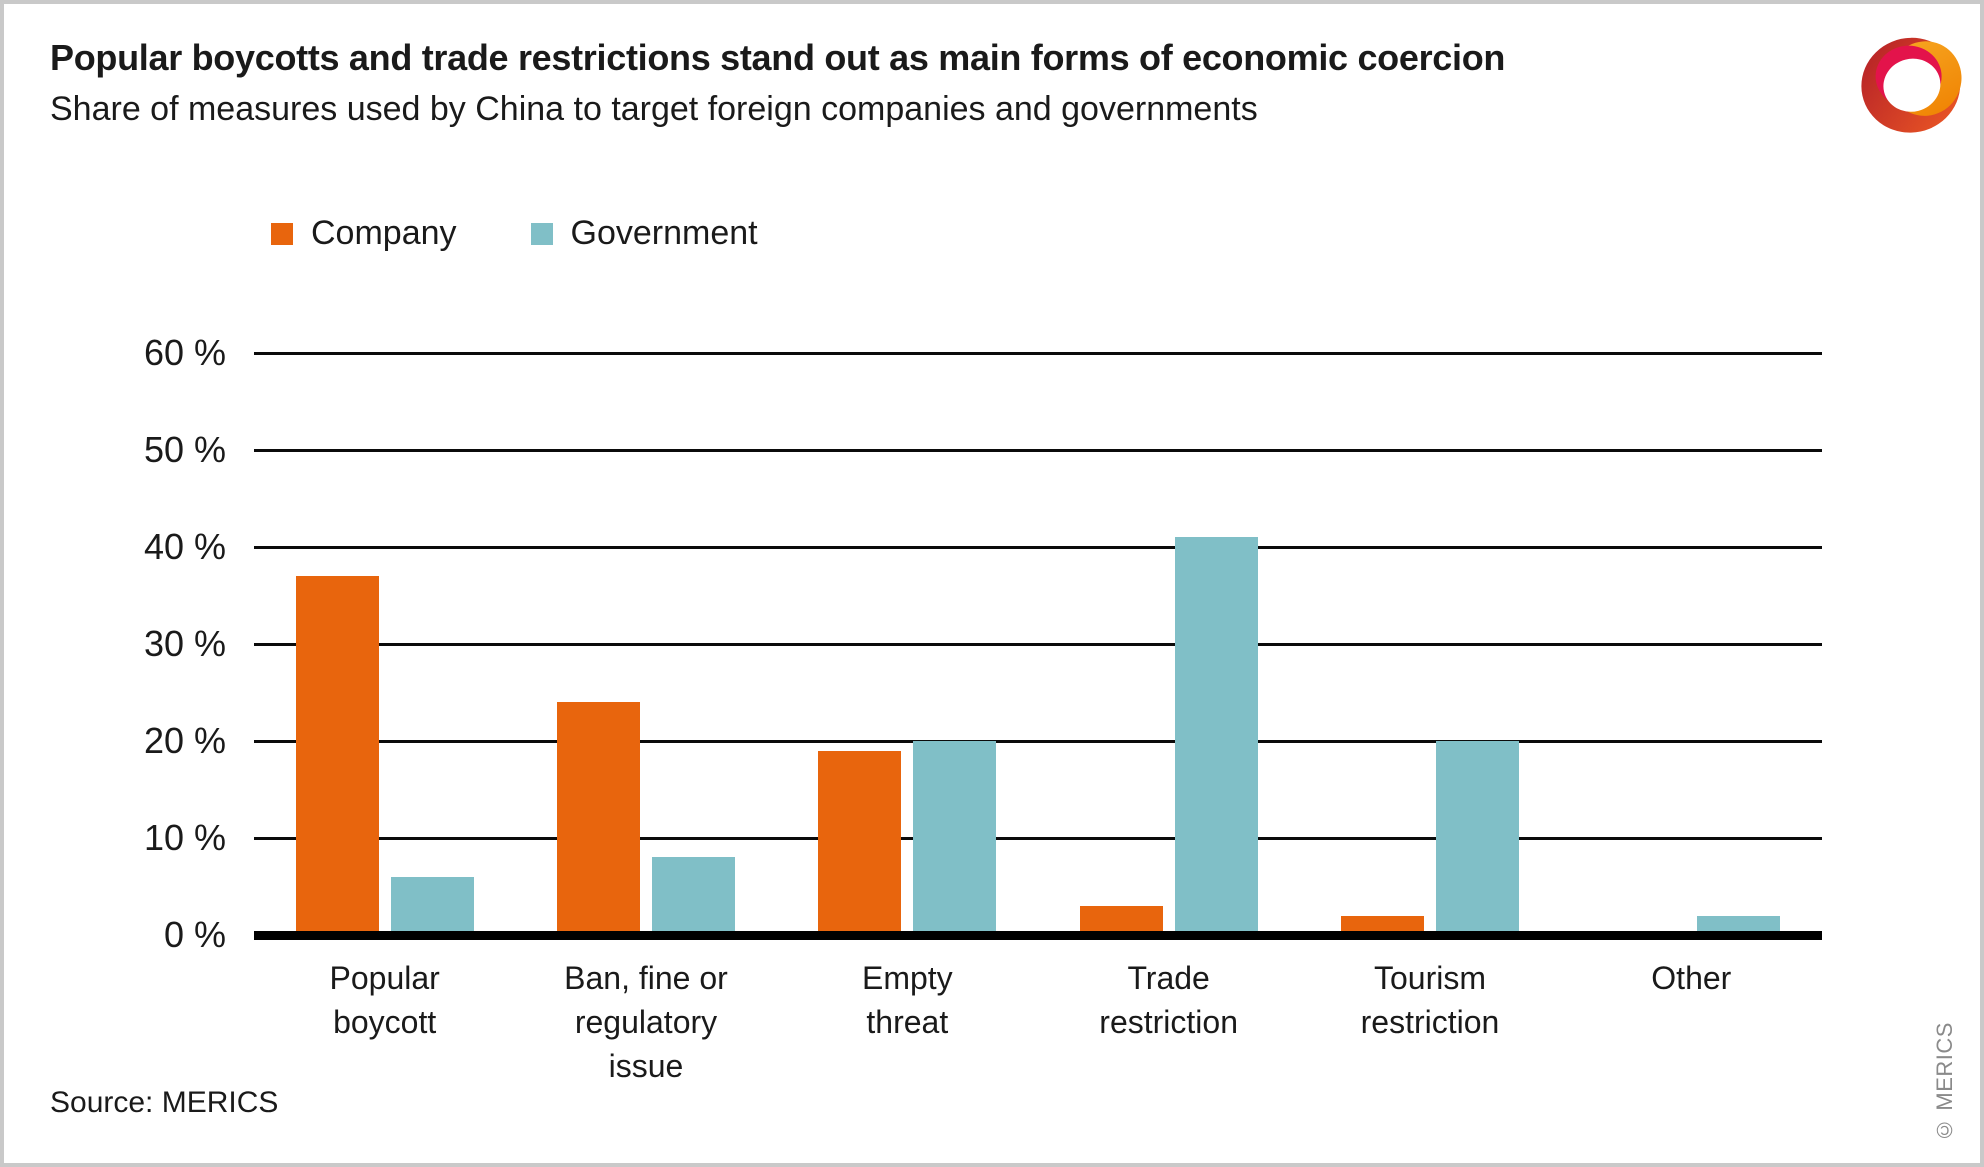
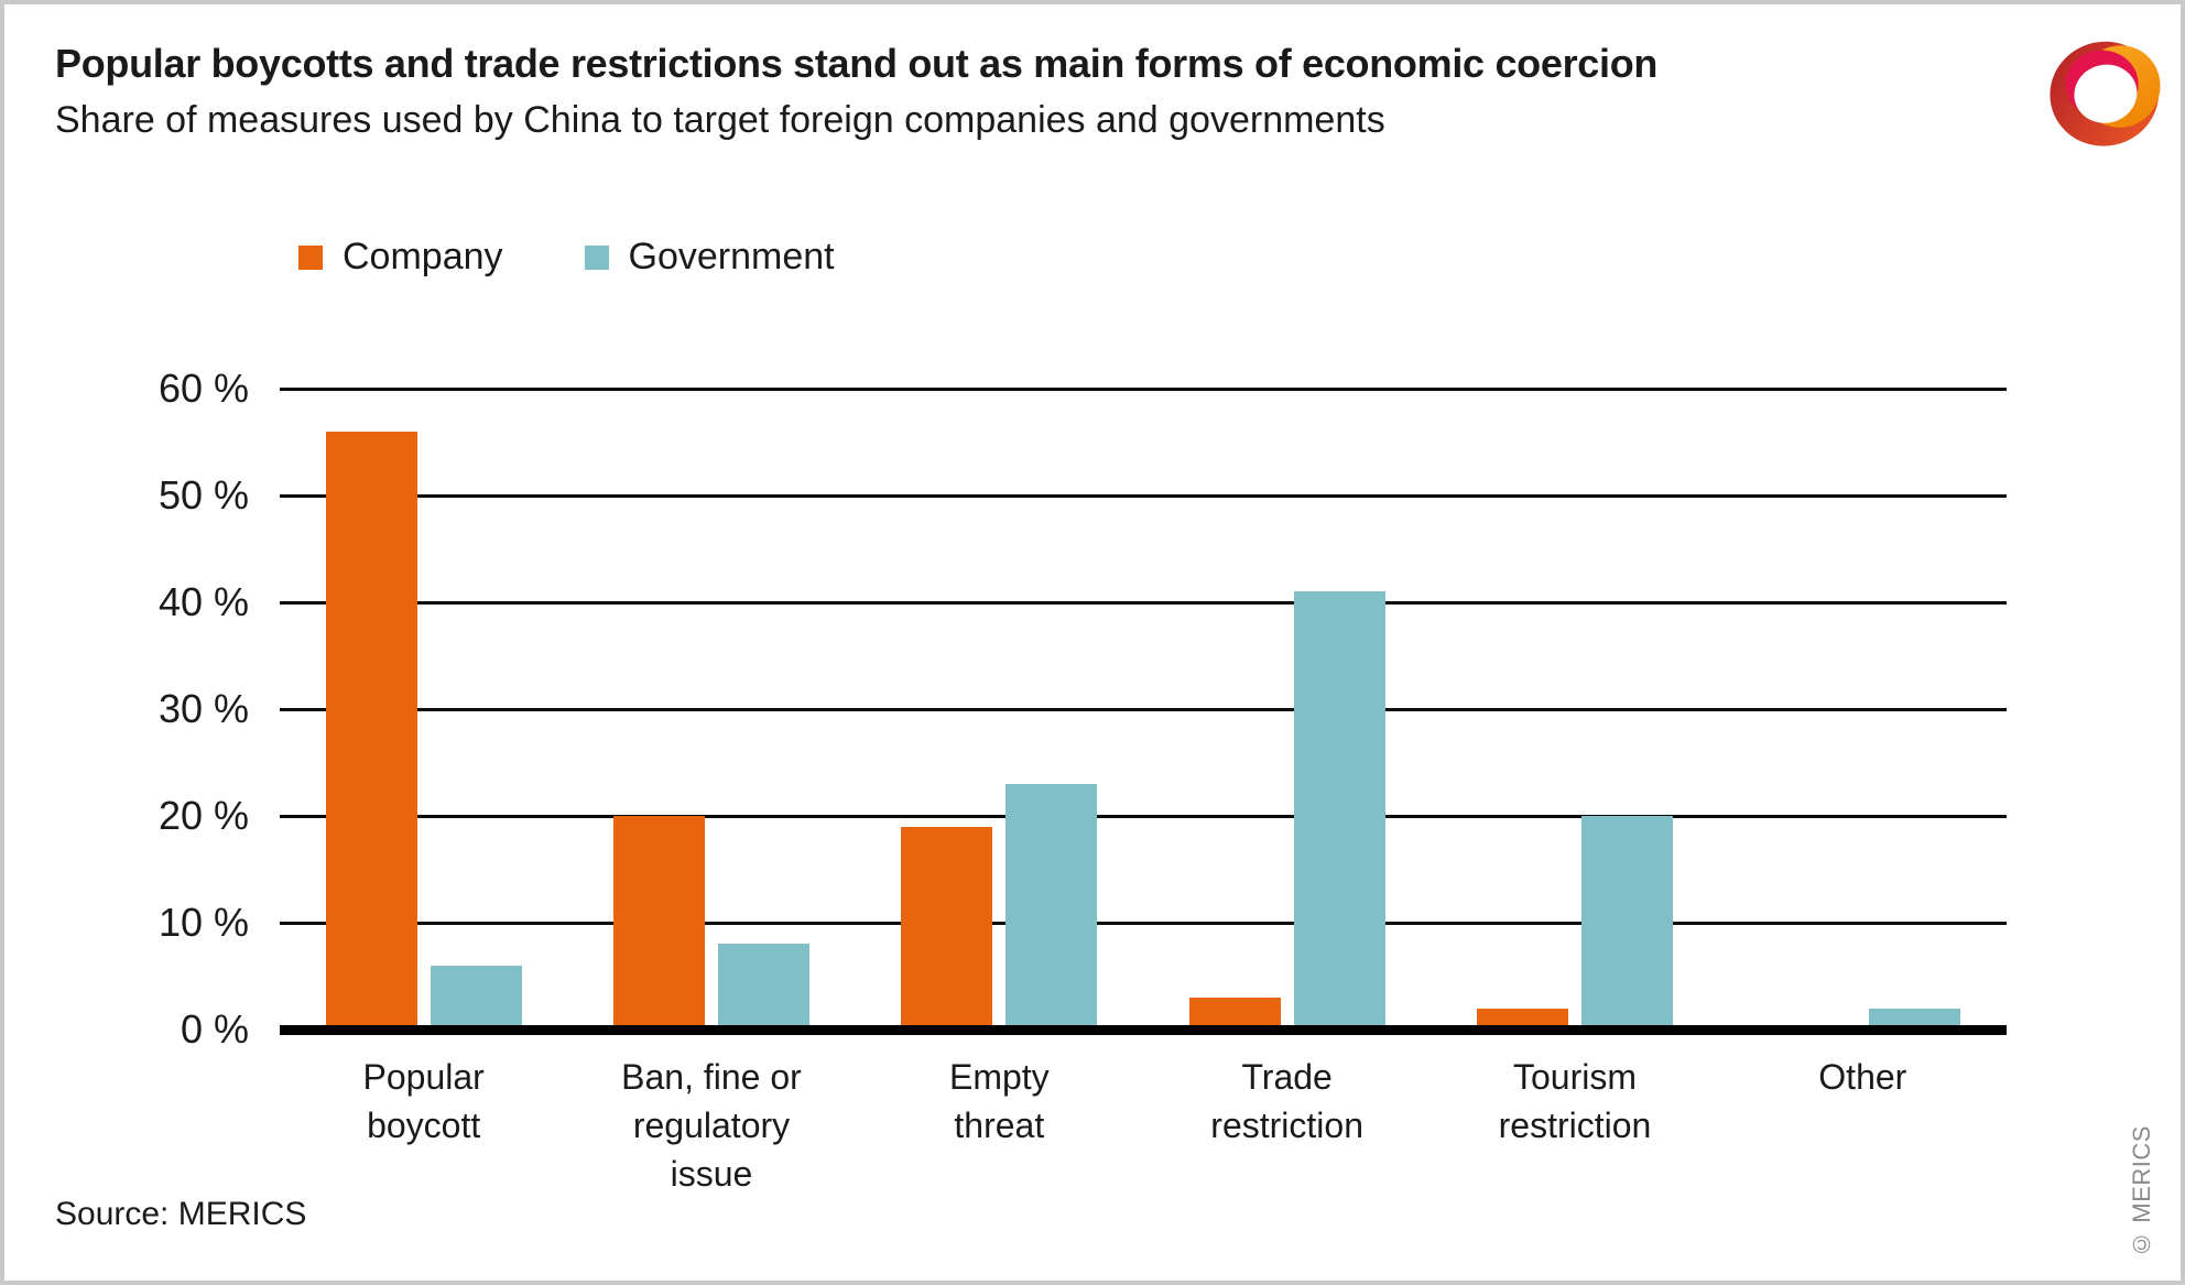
Company/Popular boycott: 37% -> 56%
Company/Ban, fine or regulatory issue: 24% -> 20%
Government/Empty threat: 20% -> 23%
